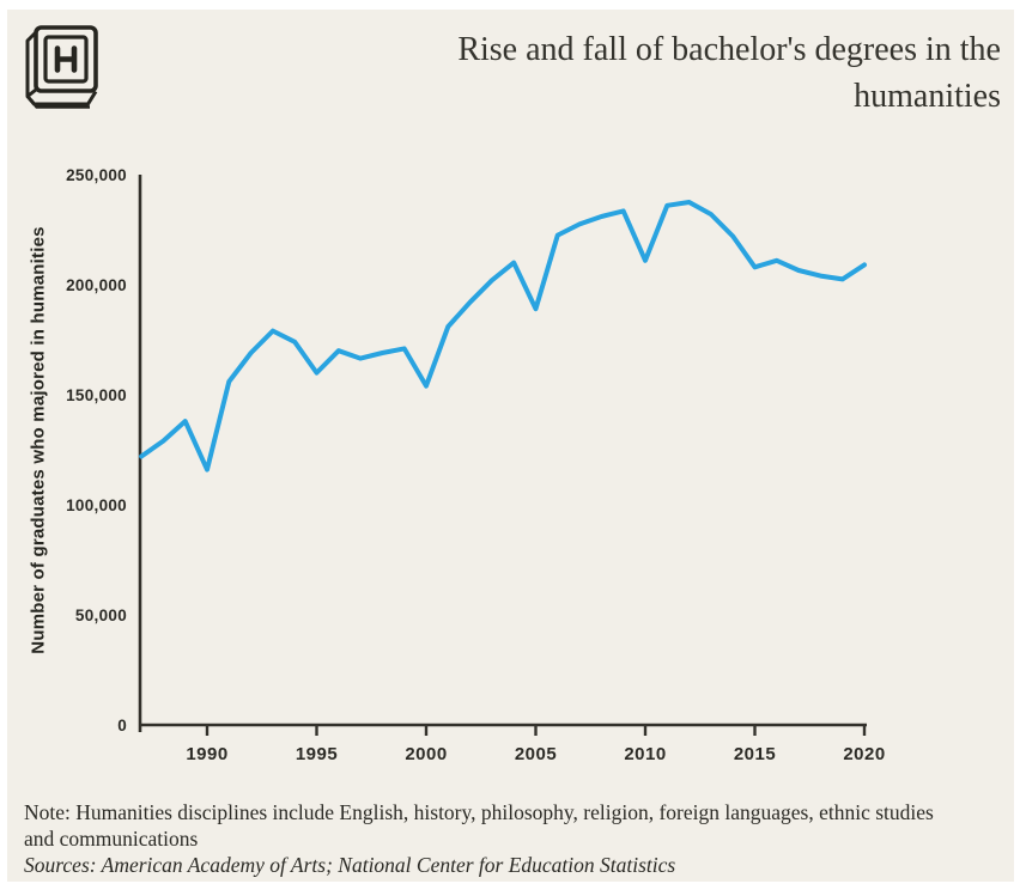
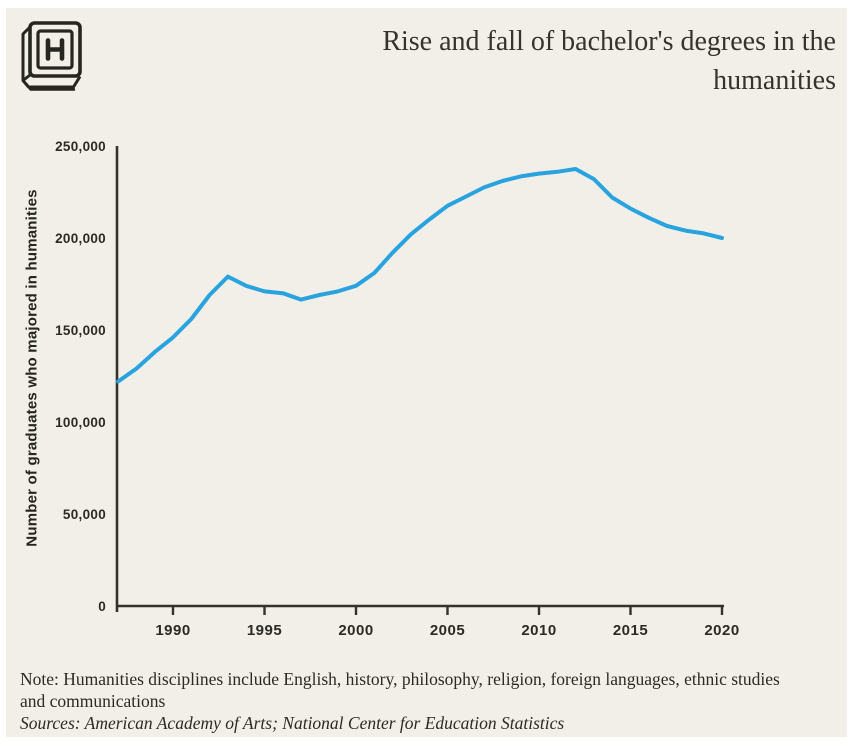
1990: 116000 -> 146000
1995: 160000 -> 171000
2000: 154000 -> 174000
2005: 189000 -> 218000
2010: 211000 -> 235000
2015: 208000 -> 216000
2020: 209000 -> 200000
